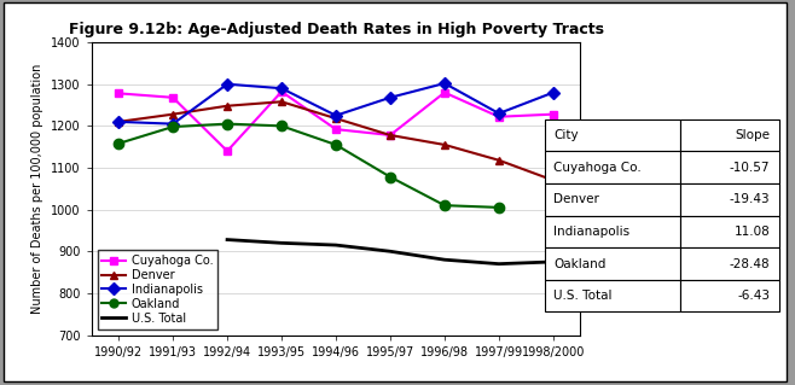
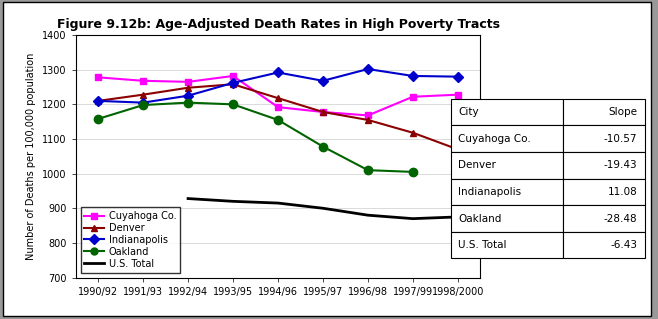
Cuyahoga Co./1992/94: 1140 -> 1265
Indianapolis/1992/94: 1300 -> 1225
Indianapolis/1993/95: 1290 -> 1262
Indianapolis/1994/96: 1225 -> 1292
Cuyahoga Co./1996/98: 1280 -> 1168
Indianapolis/1997/99: 1230 -> 1282
